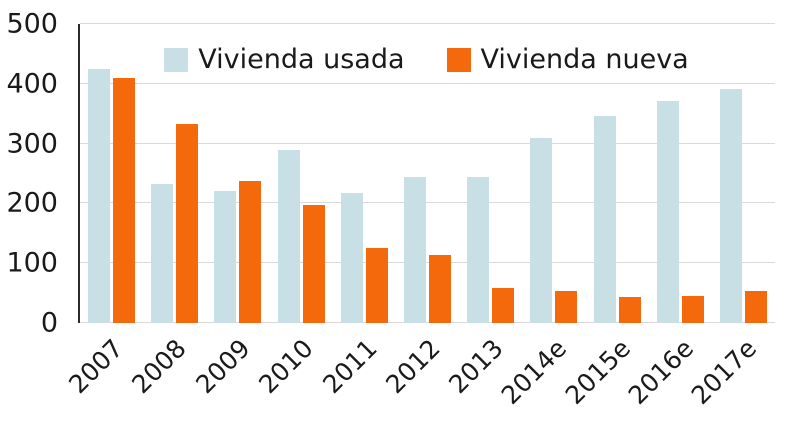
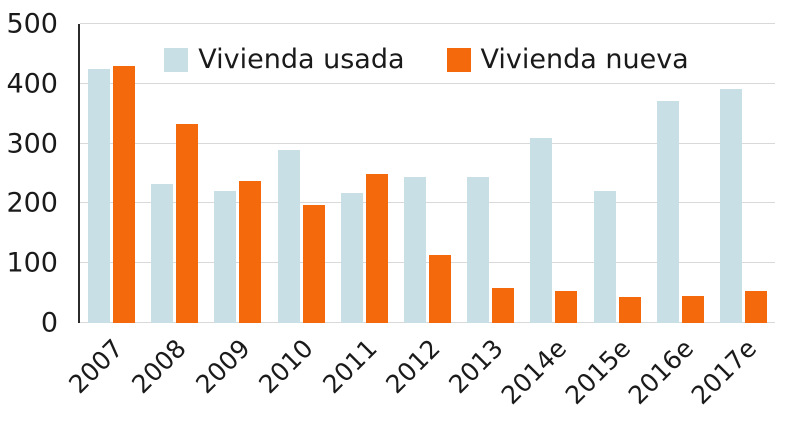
Vivienda nueva/2007: 410 -> 430
Vivienda nueva/2011: 130 -> 250
Vivienda usada/2015e: 350 -> 220
